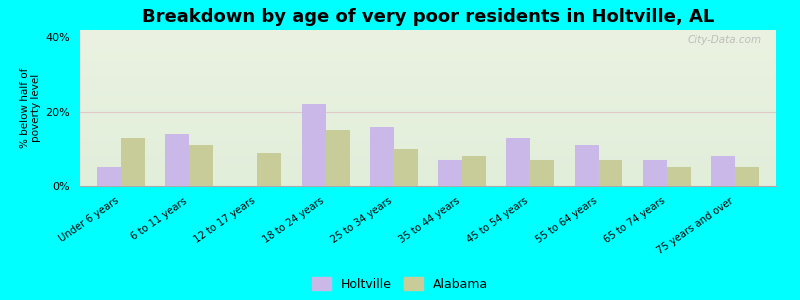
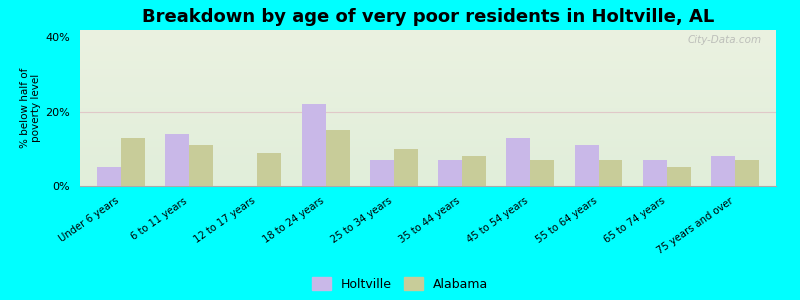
Holtville/25 to 34 years: 16% -> 7%
Alabama/75 years and over: 5% -> 7%
